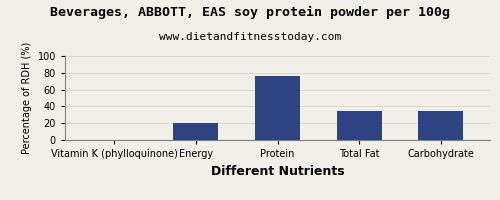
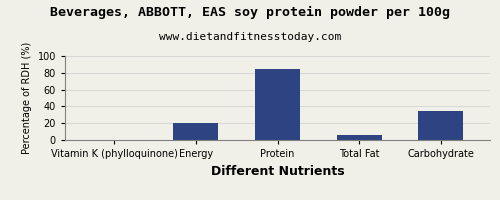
Protein: 76 -> 84
Total Fat: 34 -> 6
